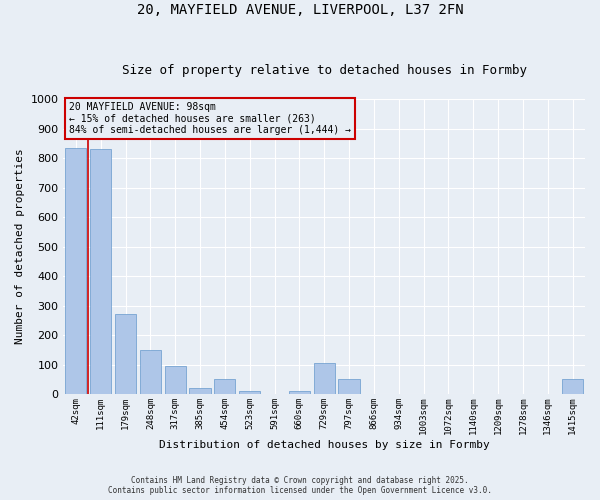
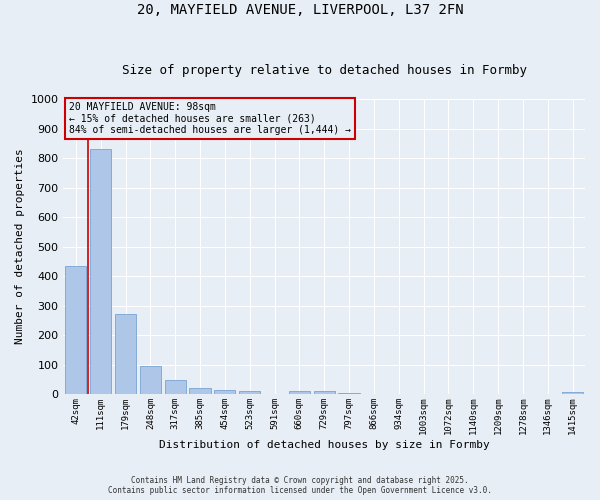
42sqm: 835 -> 435
248sqm: 150 -> 95
317sqm: 95 -> 47
454sqm: 50 -> 14
729sqm: 105 -> 10
797sqm: 50 -> 5
1415sqm: 50 -> 8
